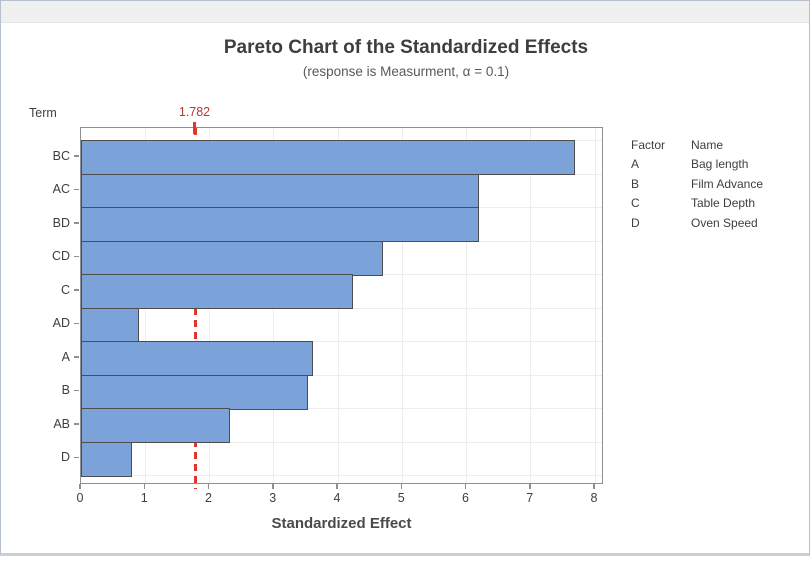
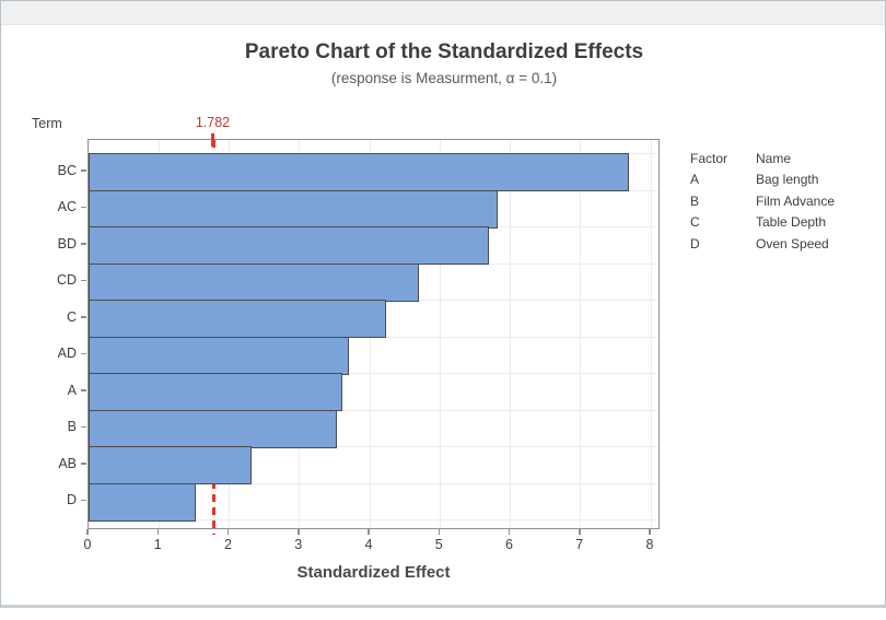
AC: 6.2 -> 5.8
BD: 6.2 -> 5.7
AD: 0.9 -> 3.7
D: 0.8 -> 1.5
